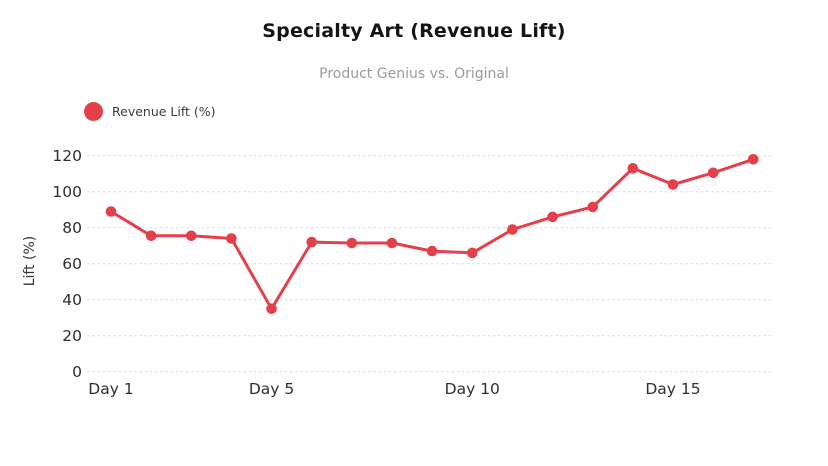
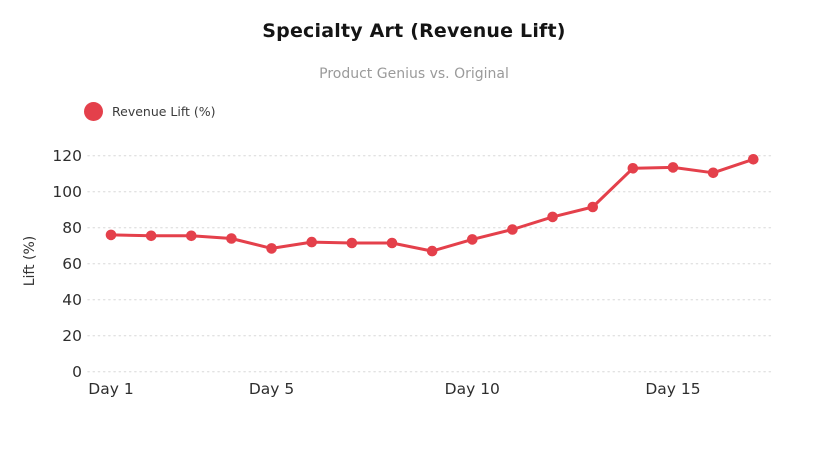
Day 1: 89 -> 76
Day 5: 35 -> 68
Day 10: 66 -> 74
Day 15: 104 -> 114
